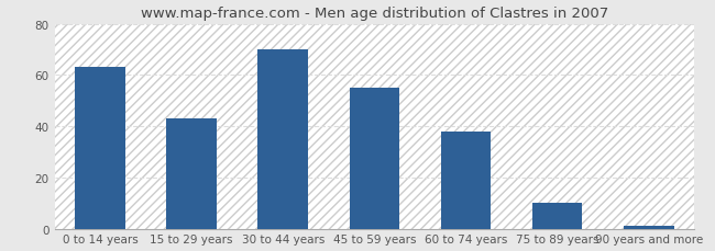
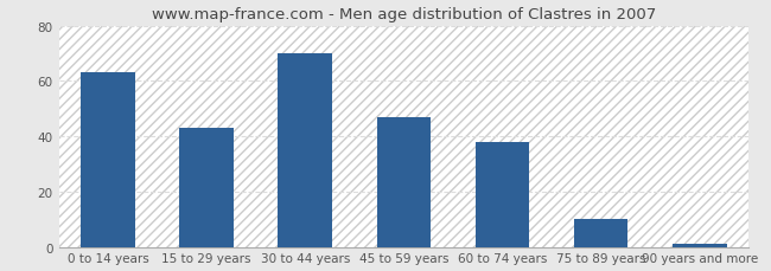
45 to 59 years: 55 -> 47
